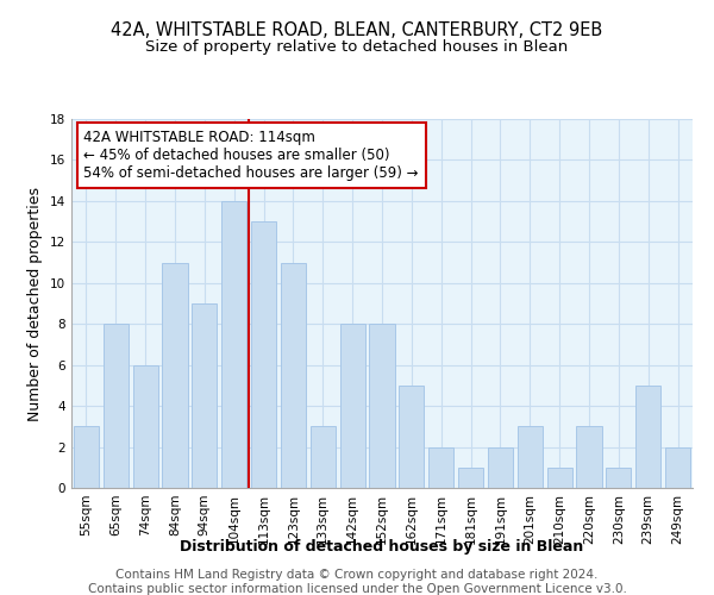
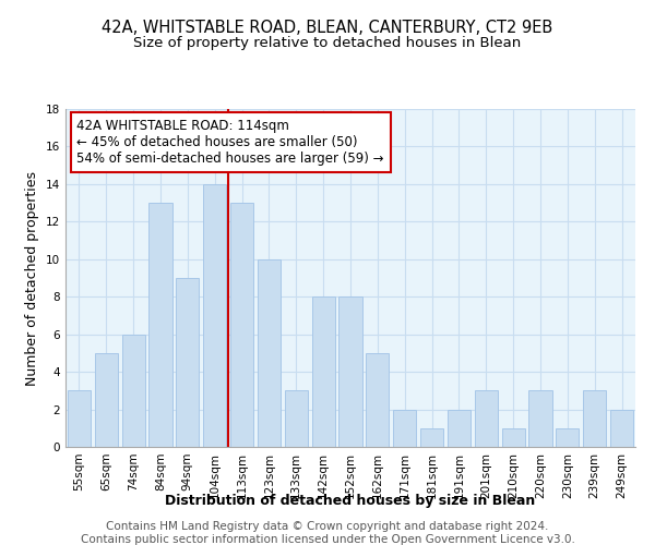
65sqm: 8 -> 5
84sqm: 11 -> 13
123sqm: 11 -> 10
239sqm: 5 -> 3
